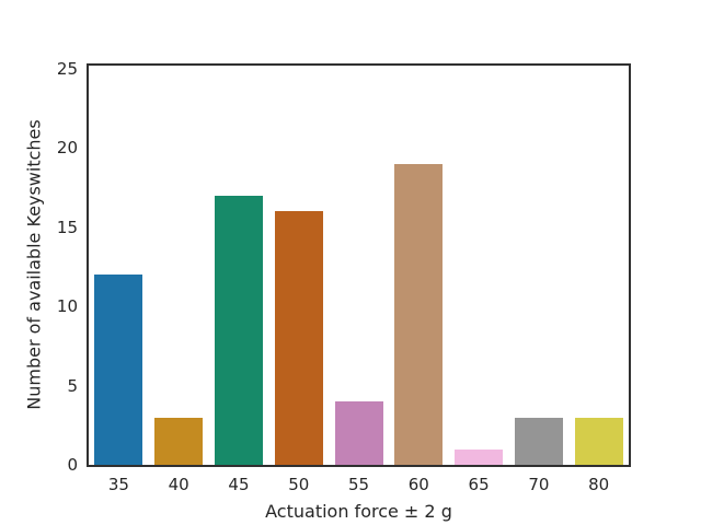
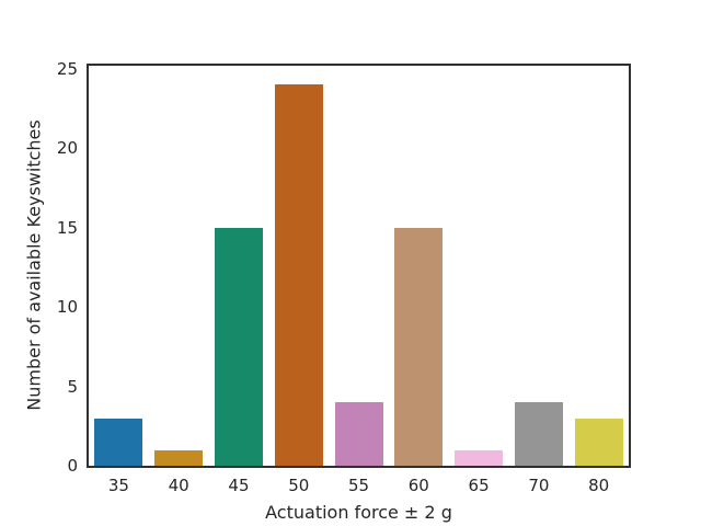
35: 12 -> 3
40: 3 -> 1
45: 17 -> 15
50: 16 -> 24
60: 19 -> 15
70: 3 -> 4
